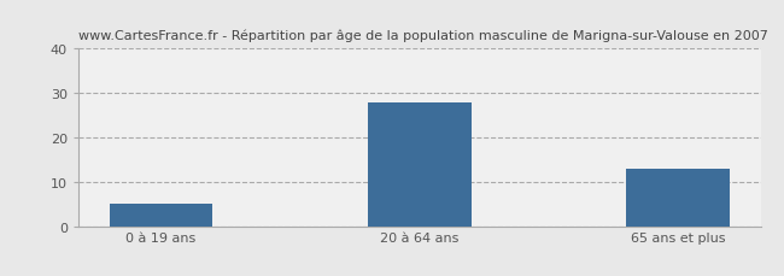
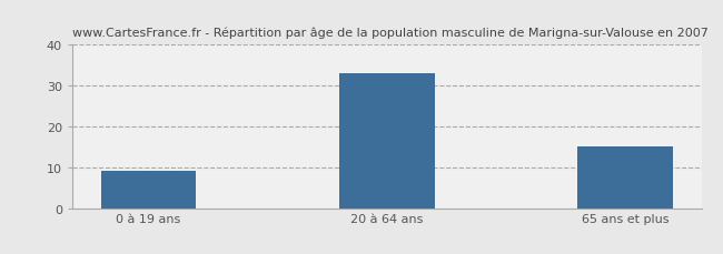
0 à 19 ans: 5 -> 9
20 à 64 ans: 28 -> 33
65 ans et plus: 13 -> 15
